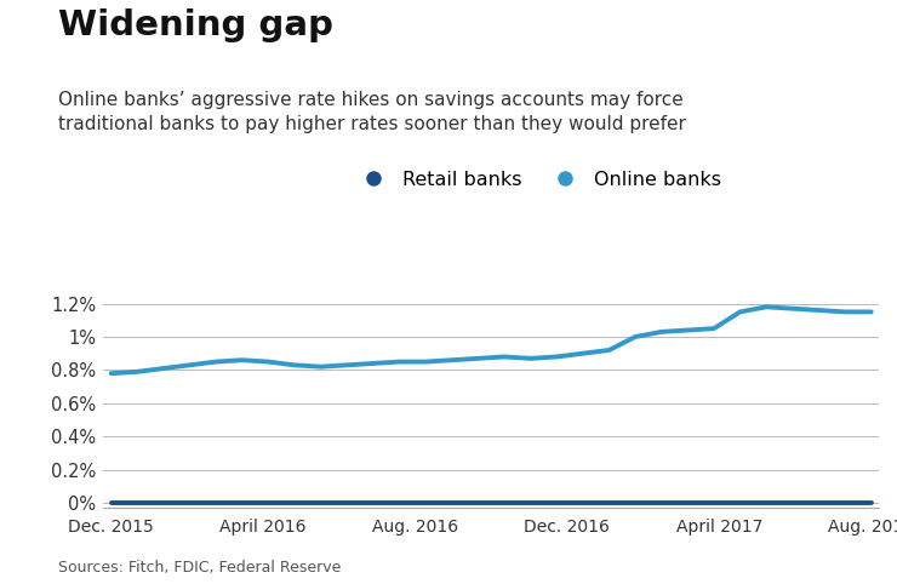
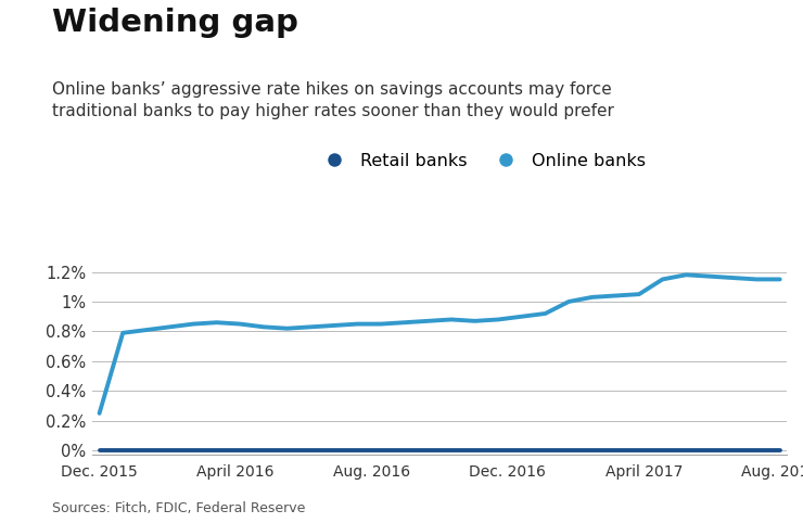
Online banks/Dec. 2015: 0.78% -> 0.25%
